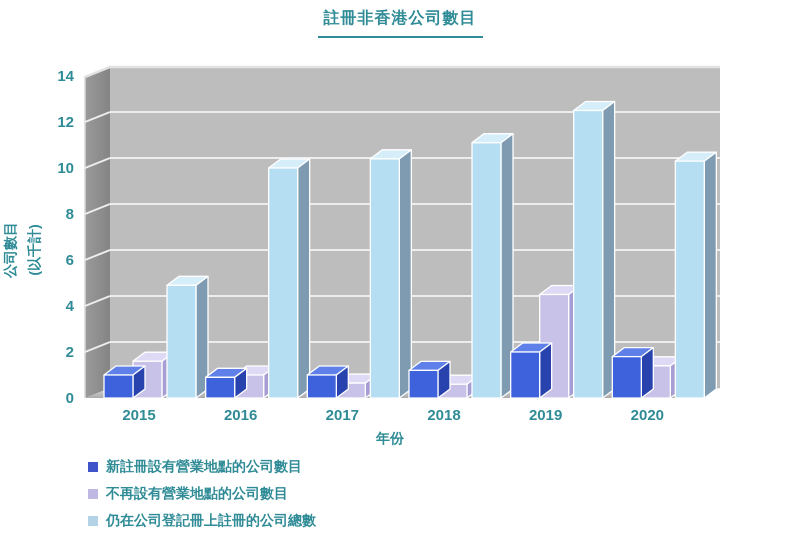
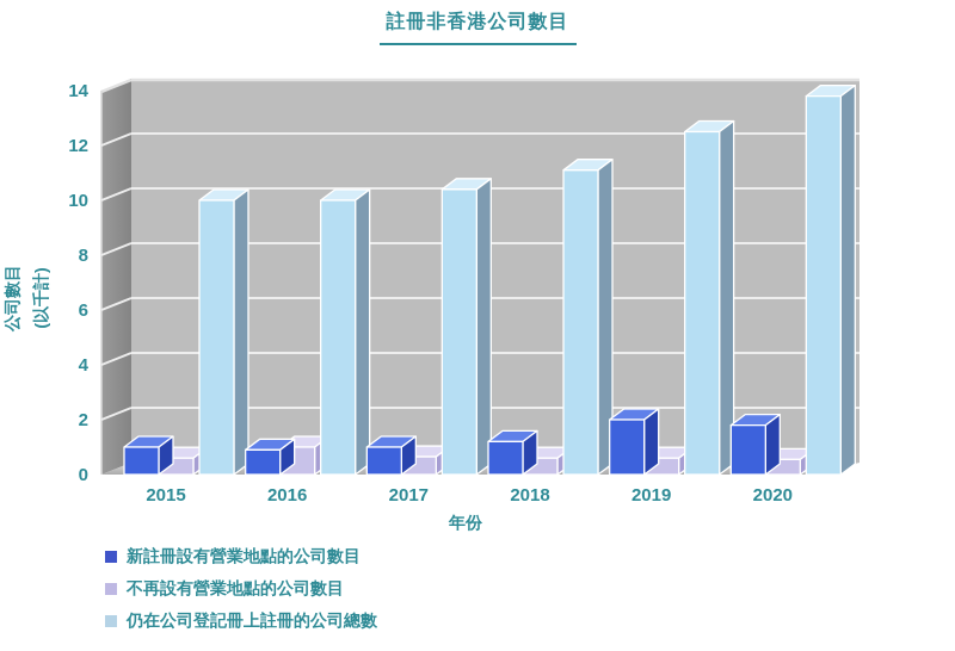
不再設有營業地點的公司數目/2015: 1.6 -> 0.6
仍在公司登記冊上註冊的公司總數/2015: 4.9 -> 10.0
不再設有營業地點的公司數目/2019: 4.5 -> 0.6
不再設有營業地點的公司數目/2020: 1.4 -> 0.6
仍在公司登記冊上註冊的公司總數/2020: 10.3 -> 13.8
